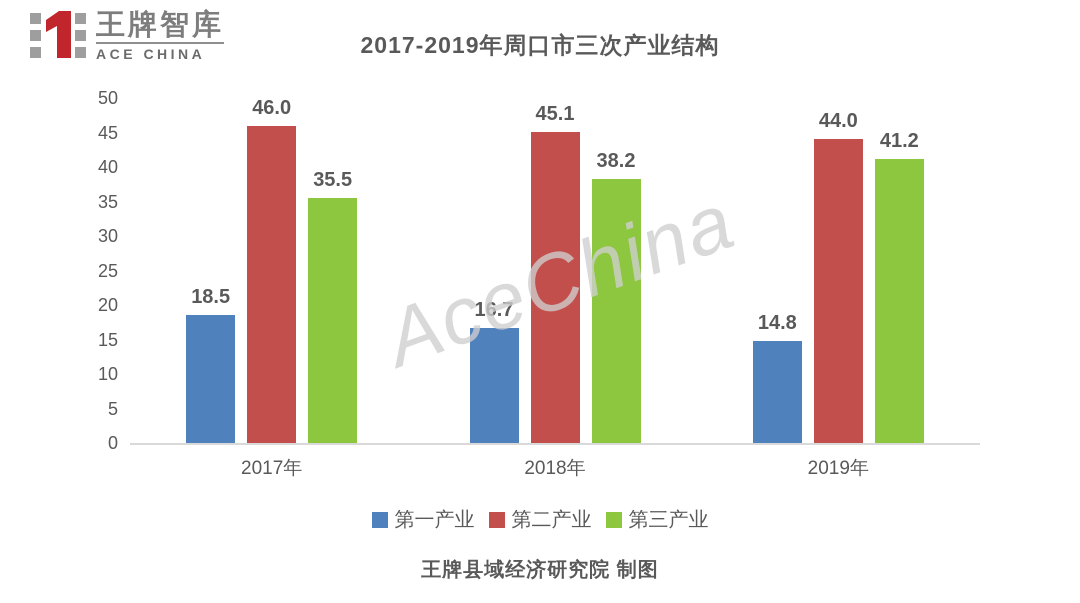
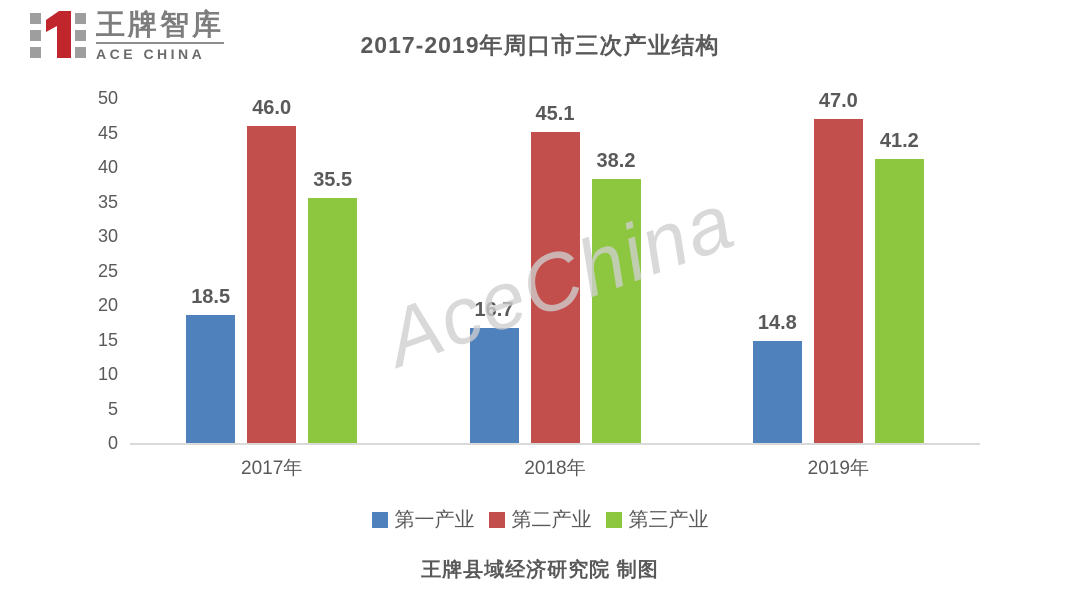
第二产业/2019年: 44.0 -> 47.0
